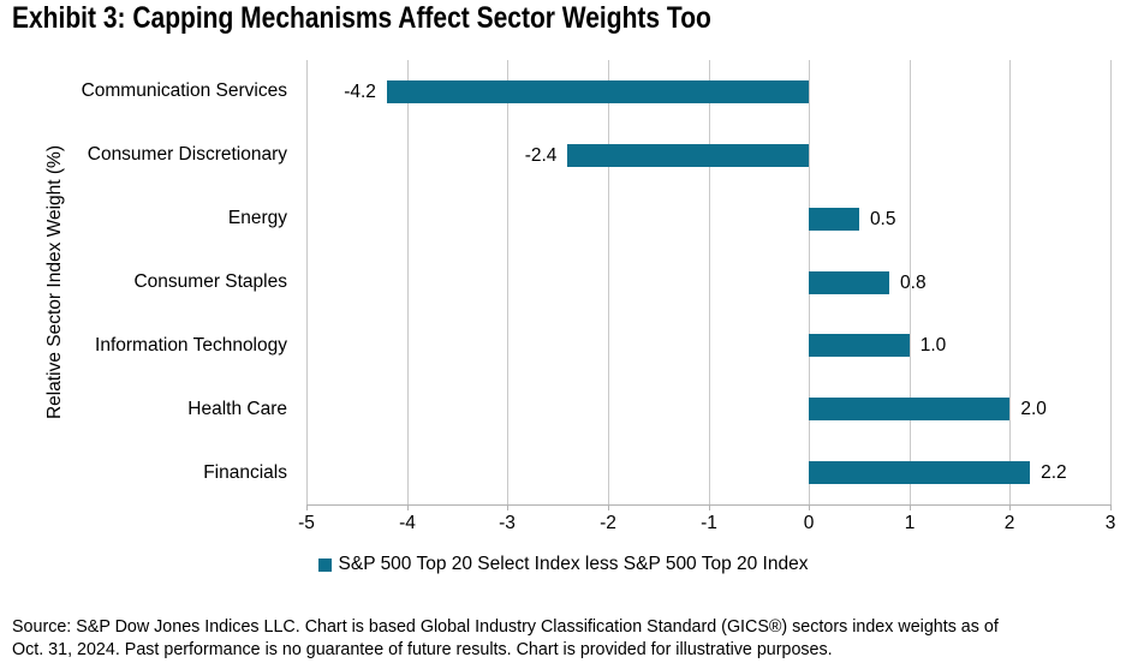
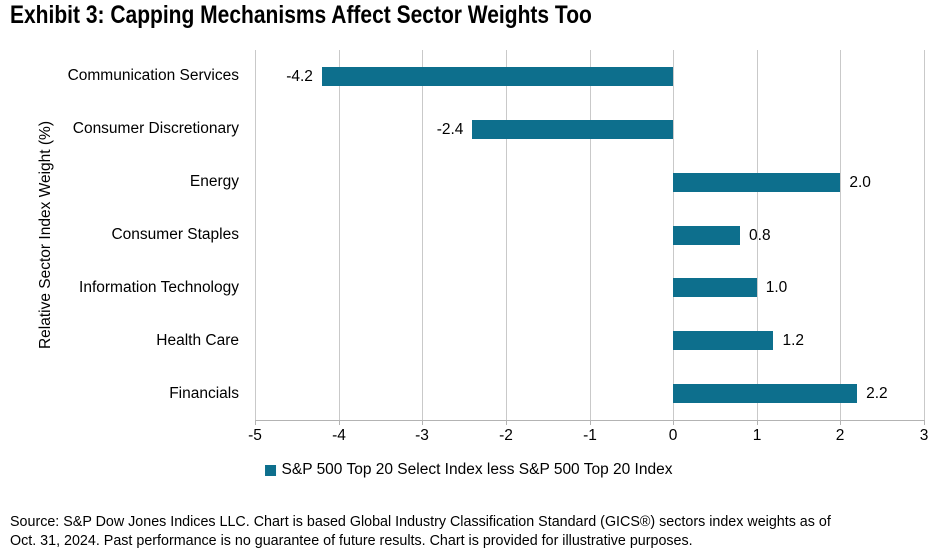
Energy: 0.5 -> 2.0
Health Care: 2.0 -> 1.2
